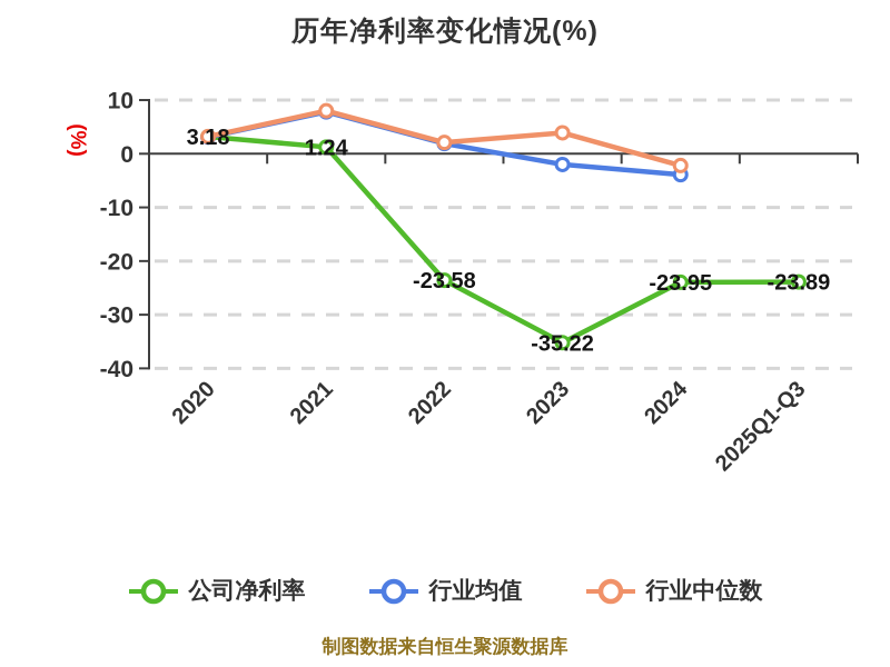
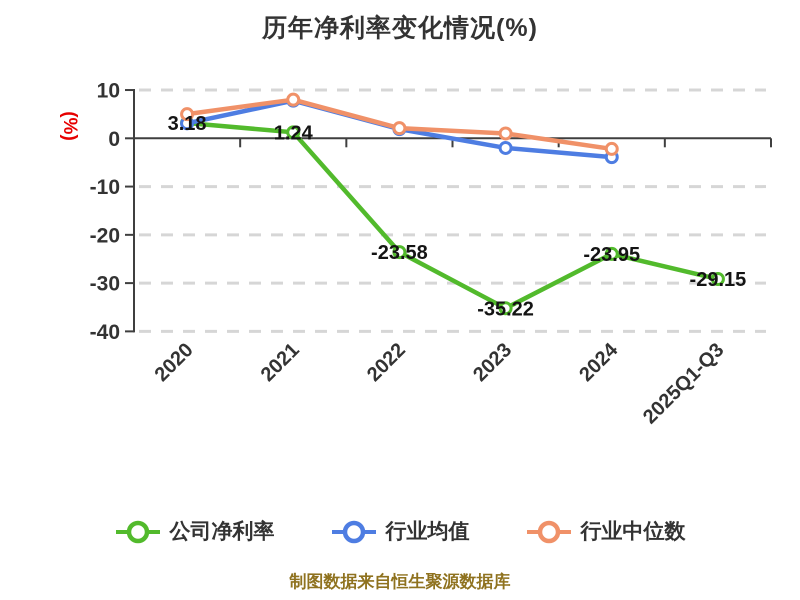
行业中位数/2020: 3 -> 5
行业中位数/2023: 4 -> 1
公司净利率/2025Q1-Q3: -23.89 -> -29.15
